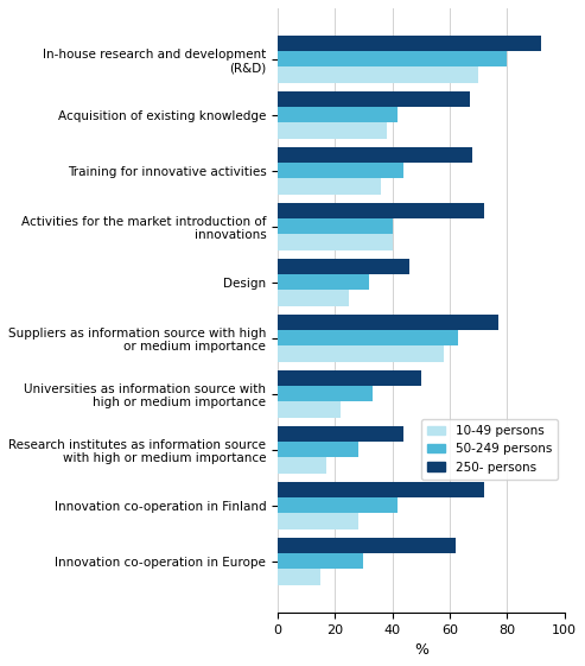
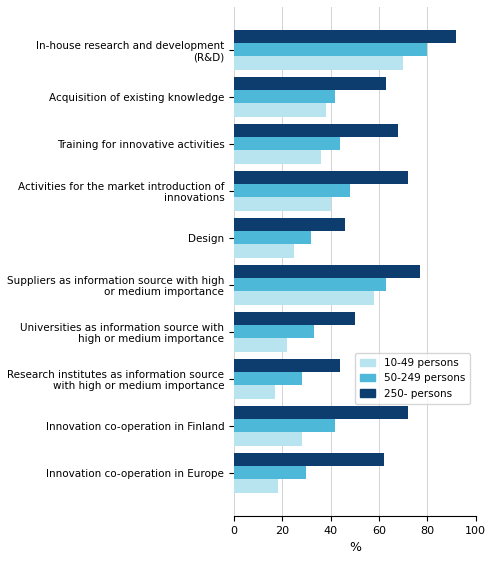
250- persons/Acquisition of existing knowledge: 67 -> 63
50-249 persons/Activities for the market introduction of innovations: 40 -> 48
10-49 persons/Innovation co-operation in Europe: 15 -> 18
